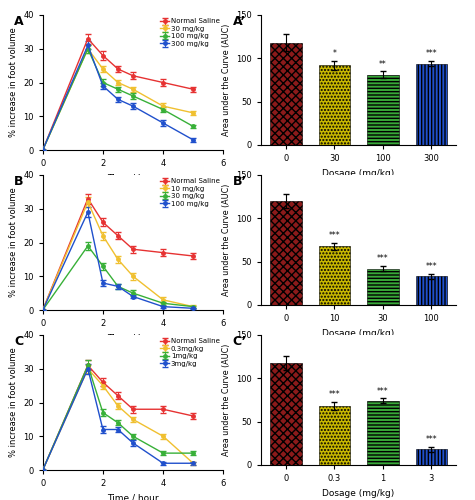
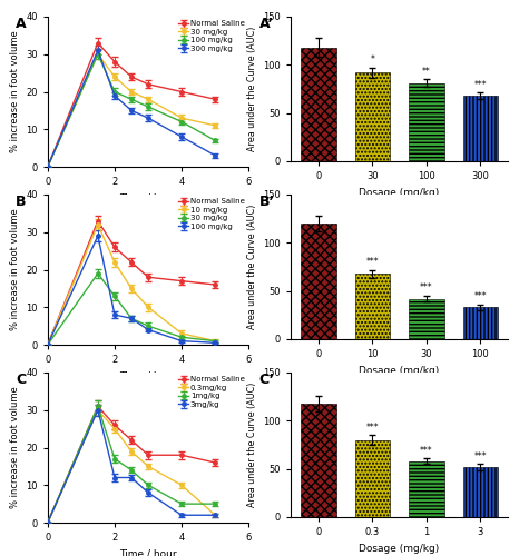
300: 94 -> 68
0.3: 68 -> 80
1: 74 -> 58
3: 18 -> 52
